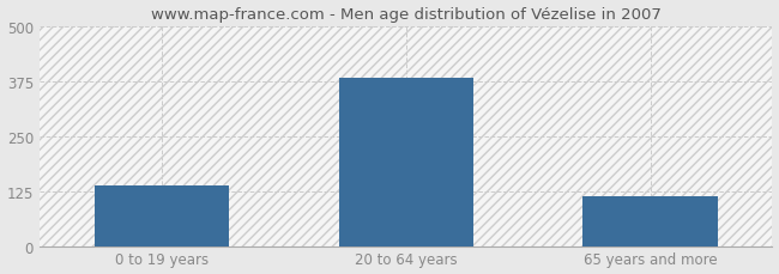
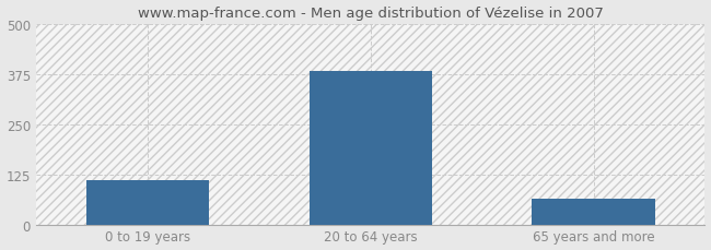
0 to 19 years: 138 -> 110
65 years and more: 113 -> 65
